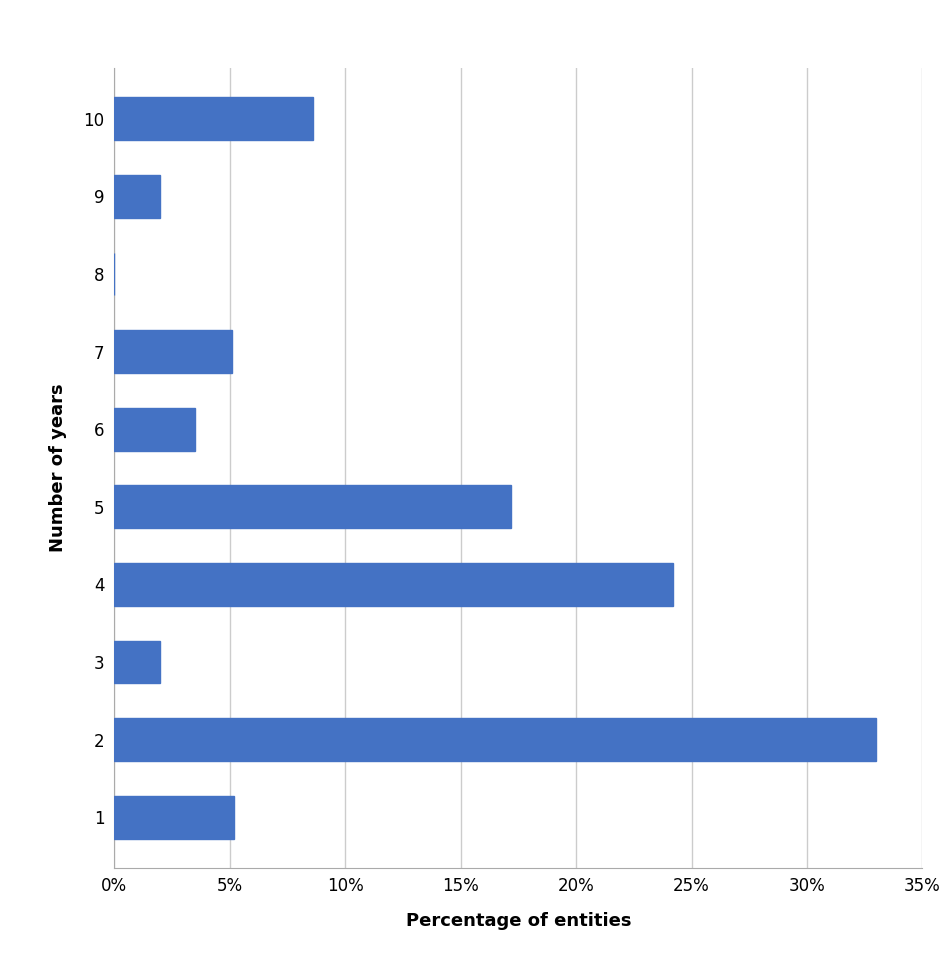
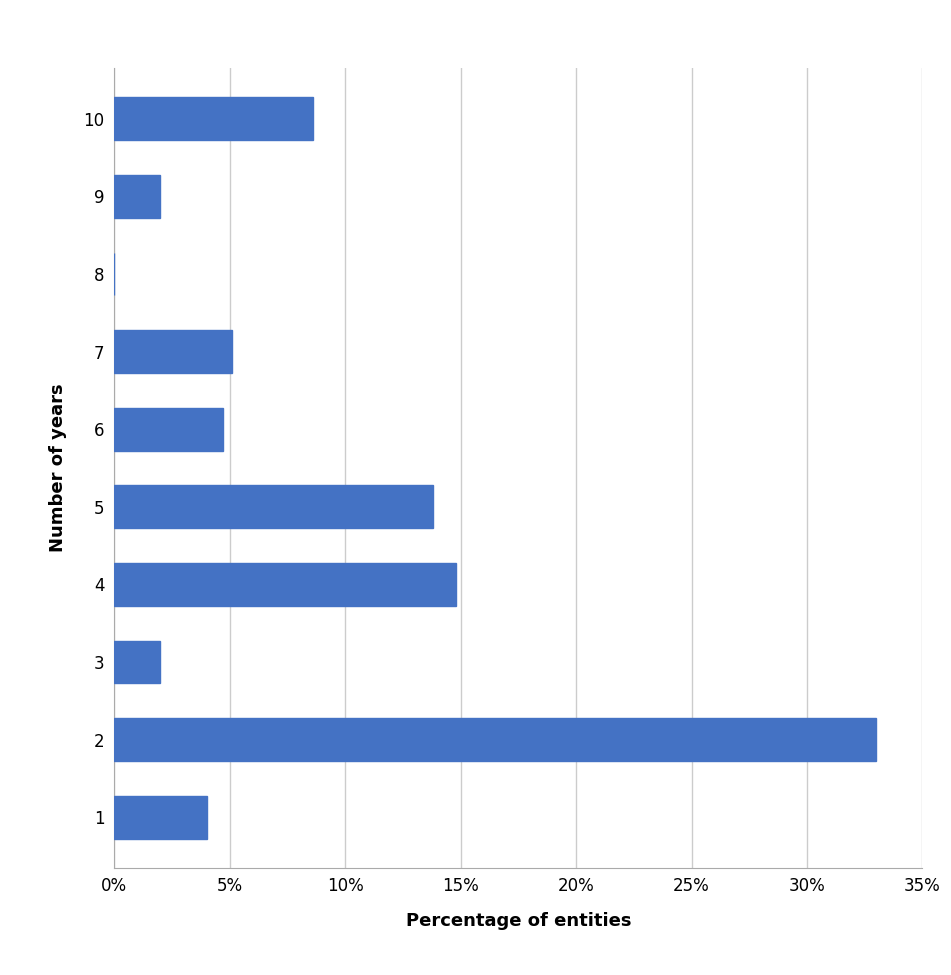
6: 3.5% -> 4.7%
5: 17.2% -> 13.8%
4: 24.2% -> 14.8%
1: 5.2% -> 4.0%
